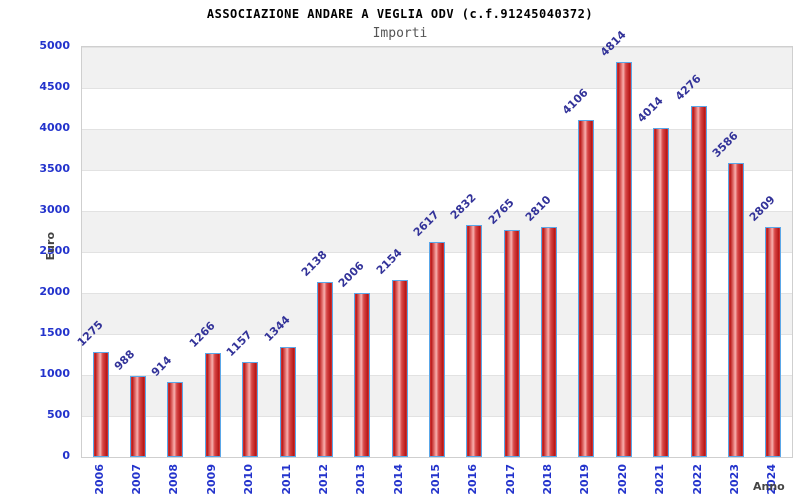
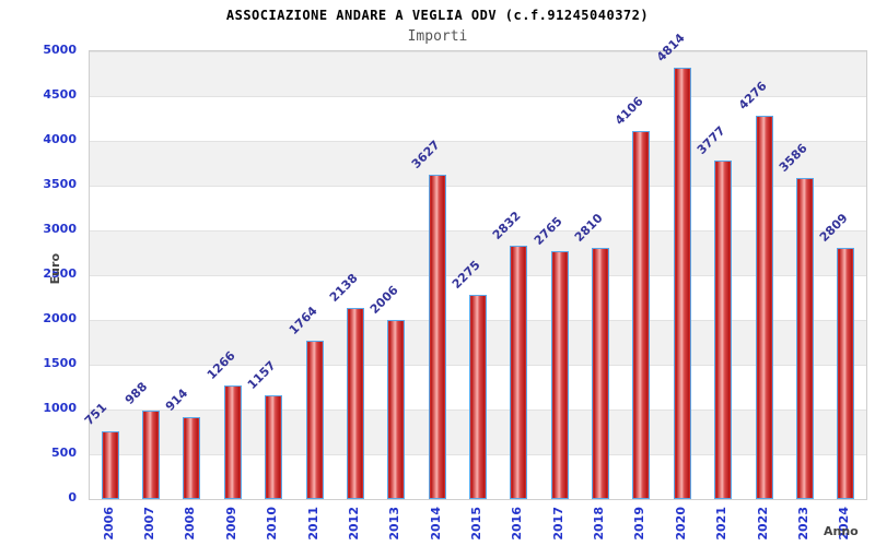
2006: 1275 -> 751
2011: 1344 -> 1764
2014: 2154 -> 3627
2015: 2617 -> 2275
2021: 4014 -> 3777
